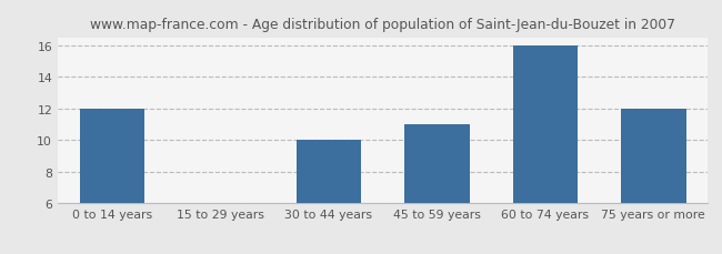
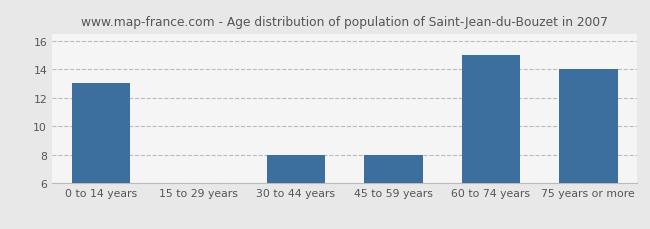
0 to 14 years: 12 -> 13
30 to 44 years: 10 -> 8
45 to 59 years: 11 -> 8
60 to 74 years: 16 -> 15
75 years or more: 12 -> 14
